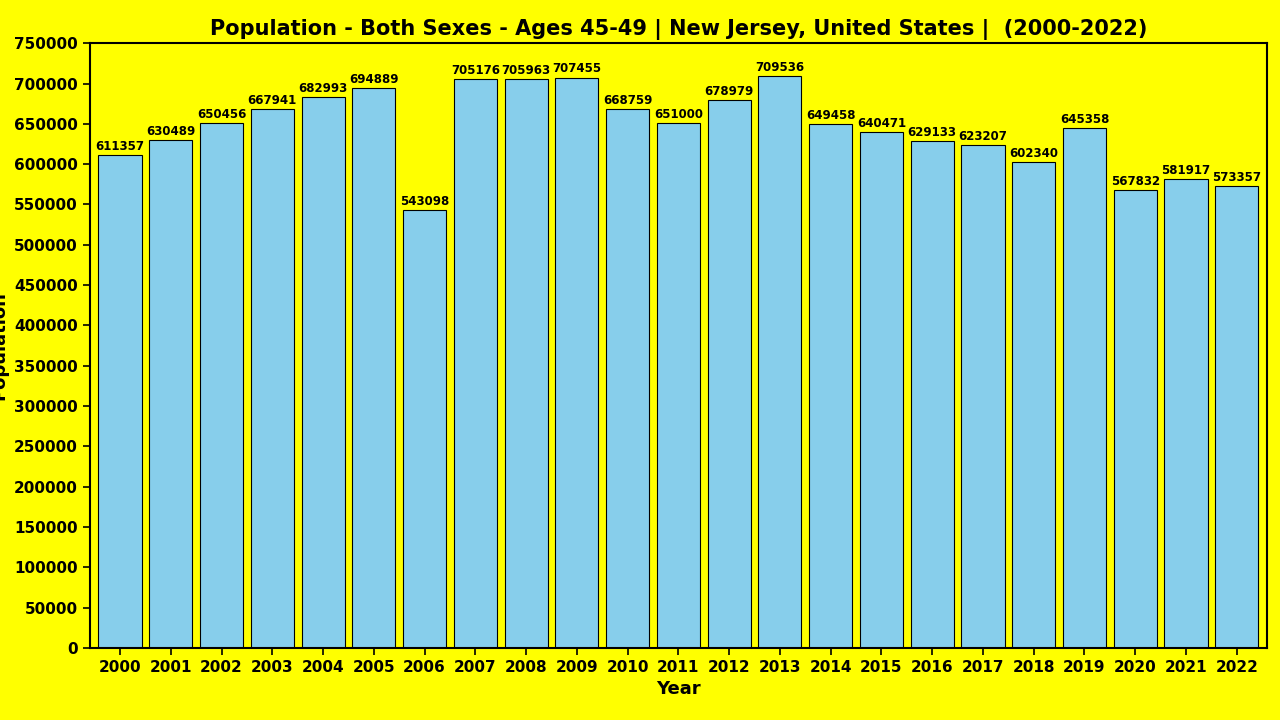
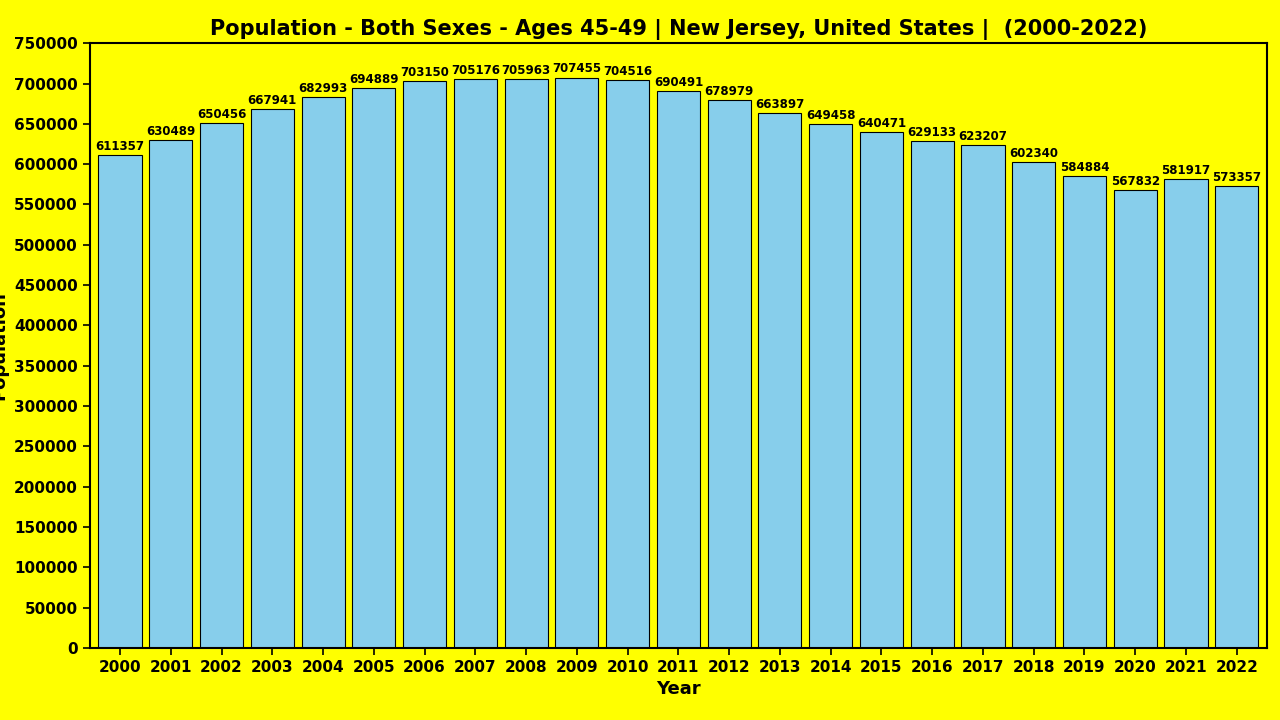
2006: 543098 -> 703150
2010: 668759 -> 704516
2011: 651000 -> 690491
2013: 709536 -> 663897
2019: 645358 -> 584884
